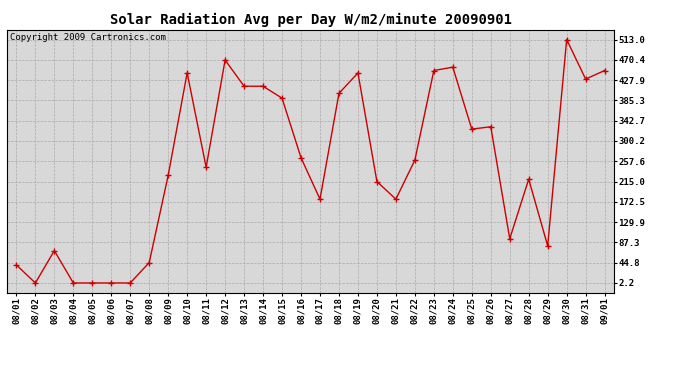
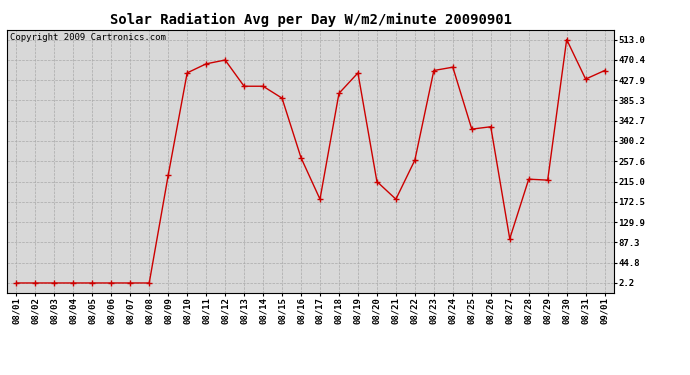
08/01: 40 -> 2
08/03: 70 -> 2
08/08: 45 -> 2
08/11: 245 -> 462
08/29: 80 -> 218
